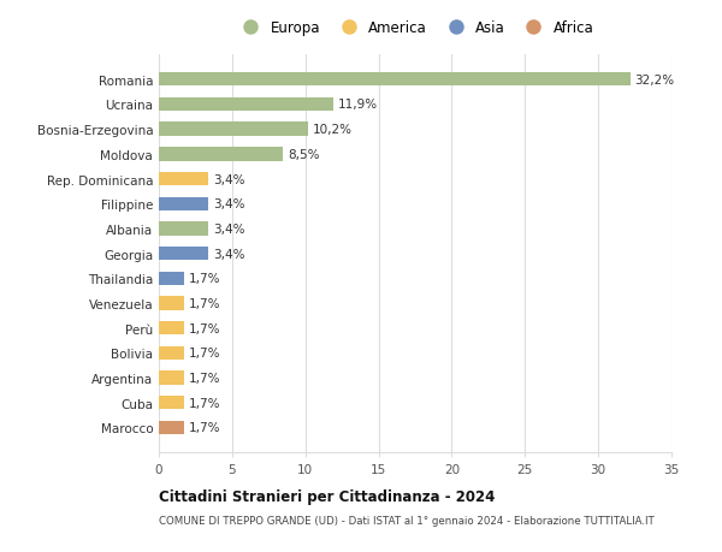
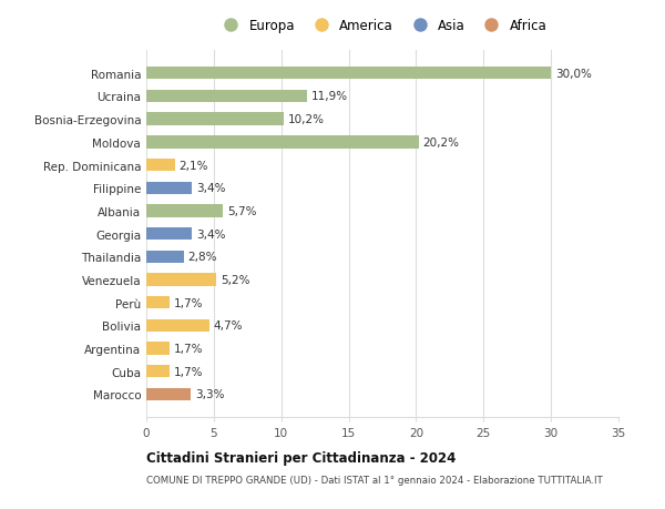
Romania: 32,2% -> 30,0%
Moldova: 8,5% -> 20,2%
Rep. Dominicana: 3,4% -> 2,1%
Albania: 3,4% -> 5,7%
Thailandia: 1,7% -> 2,8%
Venezuela: 1,7% -> 5,2%
Bolivia: 1,7% -> 4,7%
Marocco: 1,7% -> 3,3%
